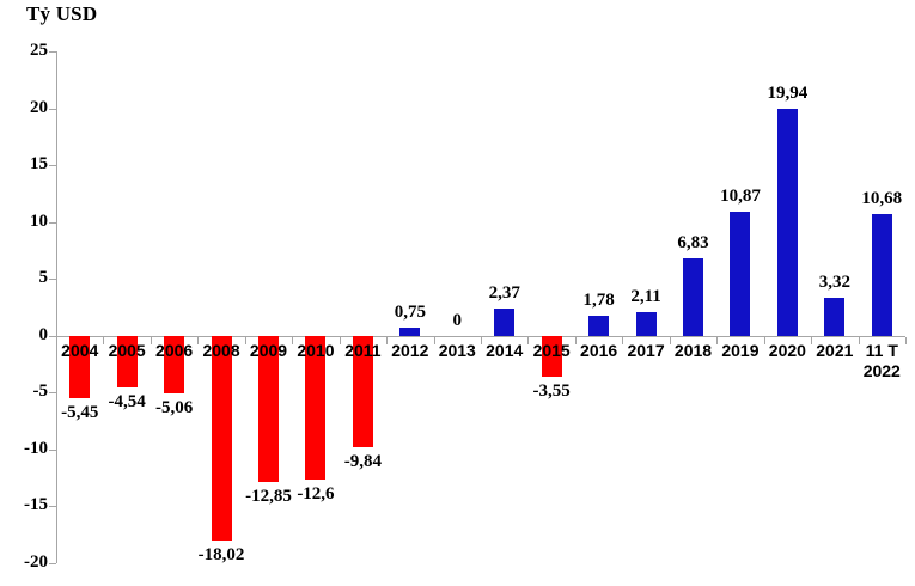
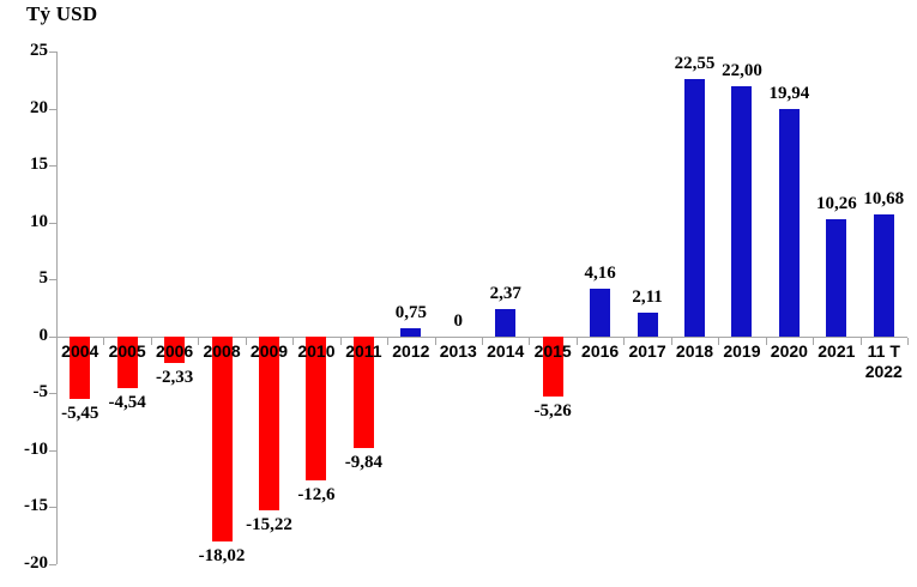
2006: -5,06 -> -2,33
2009: -12,85 -> -15,22
2015: -3,55 -> -5,26
2016: 1,78 -> 4,16
2018: 6,83 -> 22,55
2019: 10,87 -> 22,00
2021: 3,32 -> 10,26
